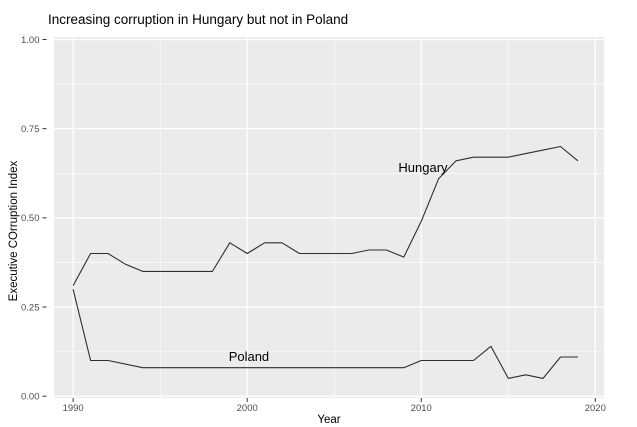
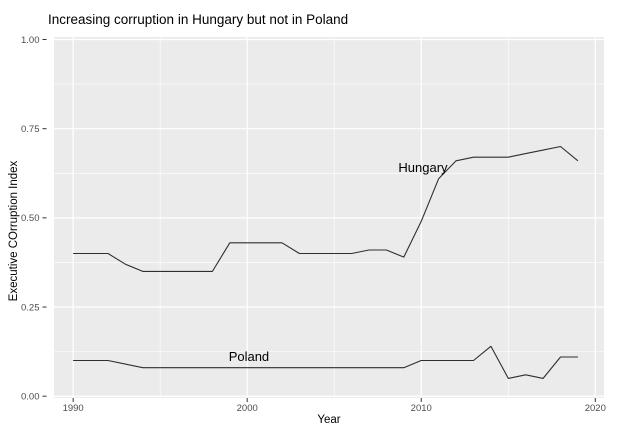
Hungary/1990: 0.31 -> 0.40
Poland/1990: 0.30 -> 0.10
Hungary/2000: 0.40 -> 0.43
